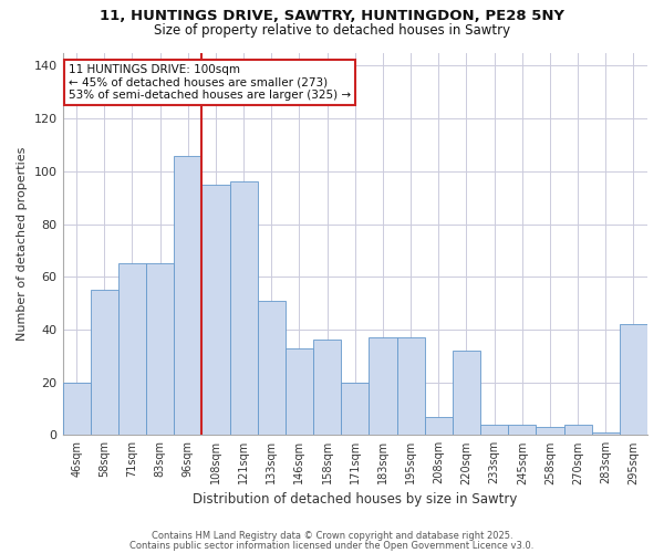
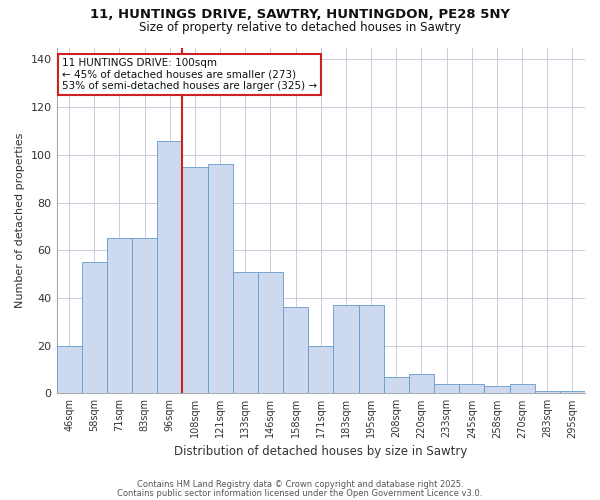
146sqm: 33 -> 51
220sqm: 32 -> 8
295sqm: 42 -> 1
